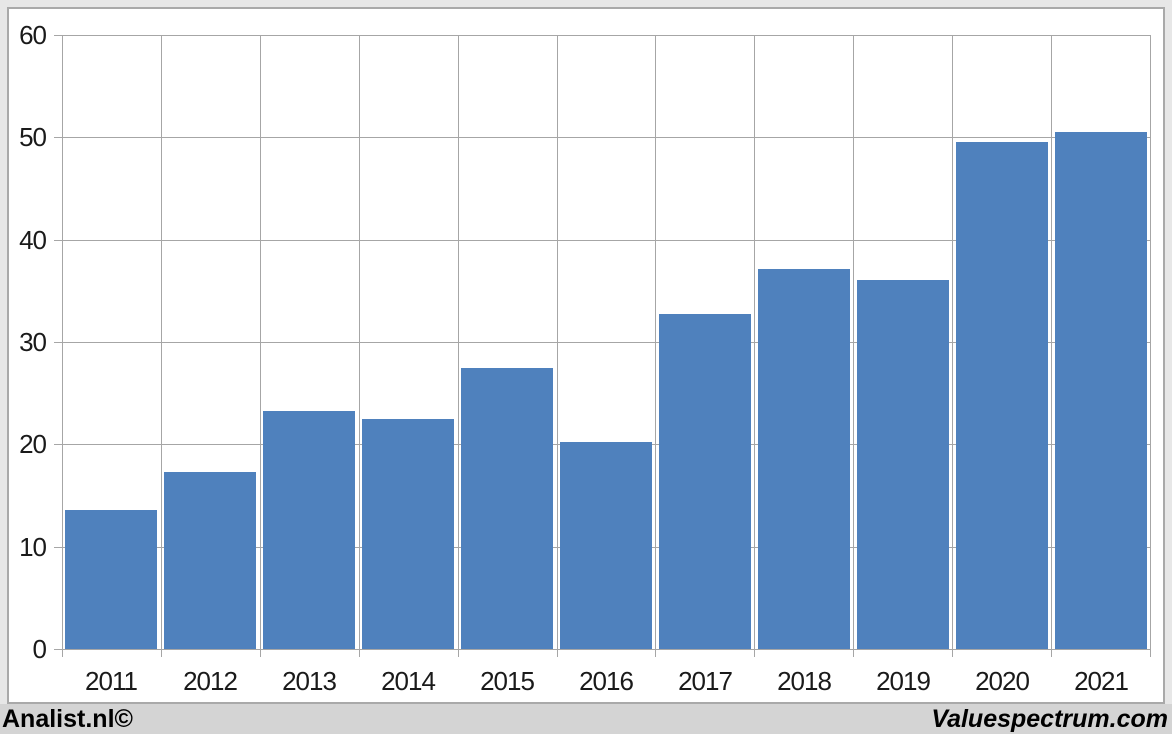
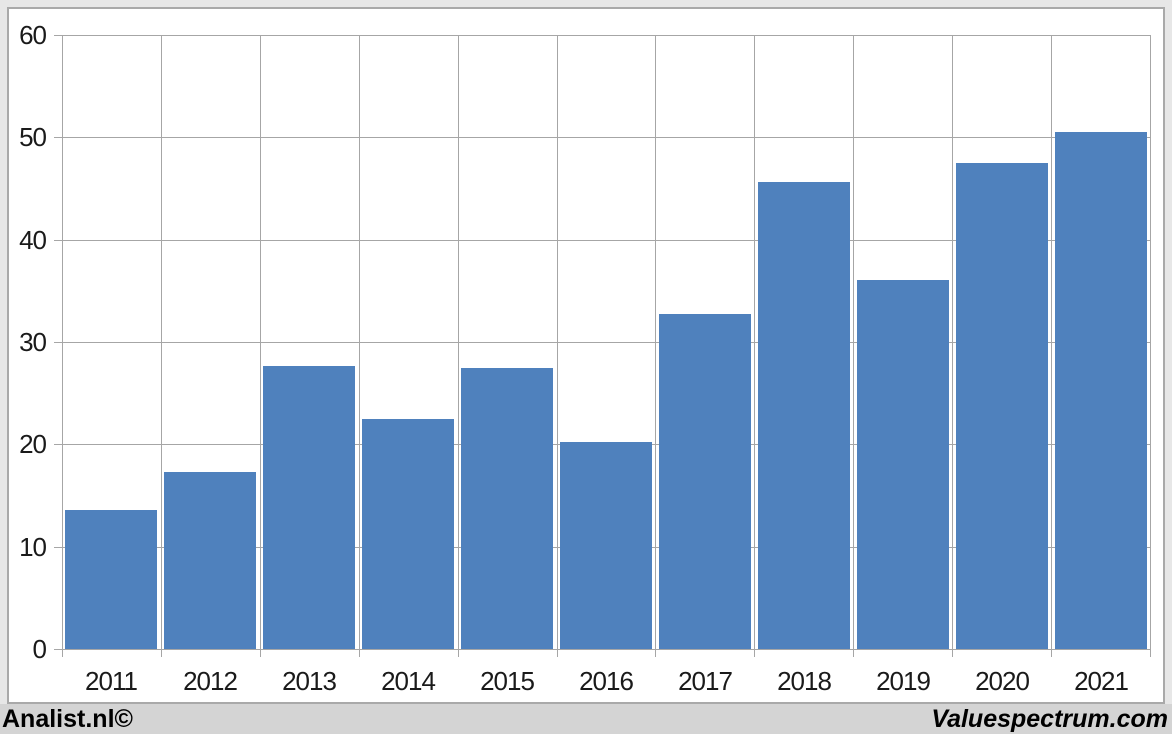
2013: 23.3 -> 27.7
2018: 37.1 -> 45.6
2020: 49.5 -> 47.5
